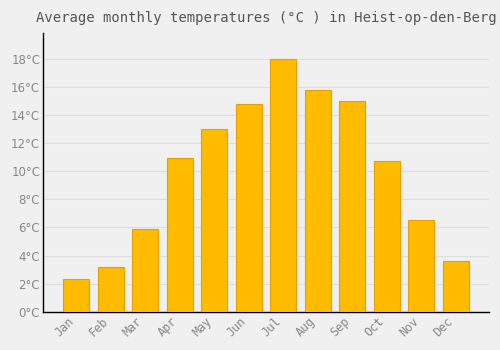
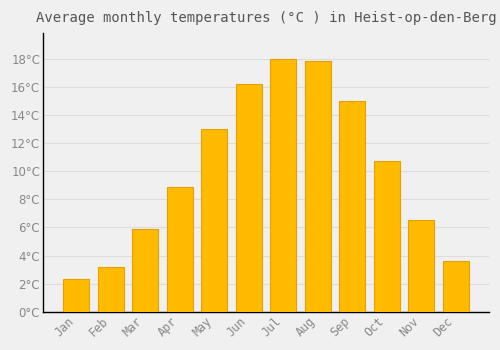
Apr: 10.9°C -> 8.9°C
Jun: 14.8°C -> 16.2°C
Aug: 15.8°C -> 17.8°C
